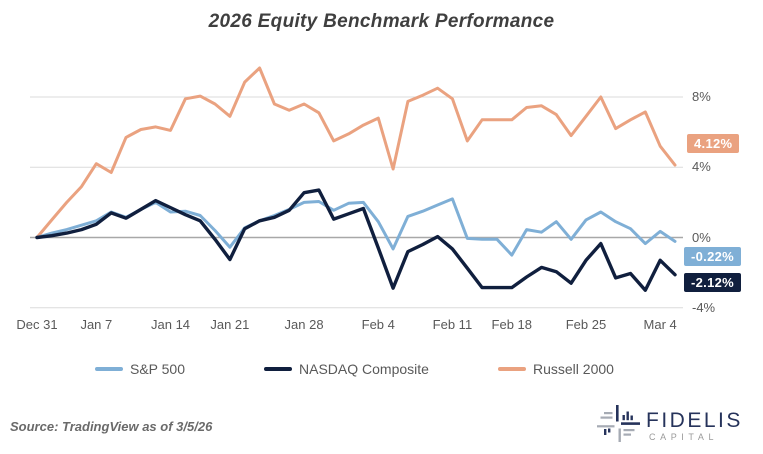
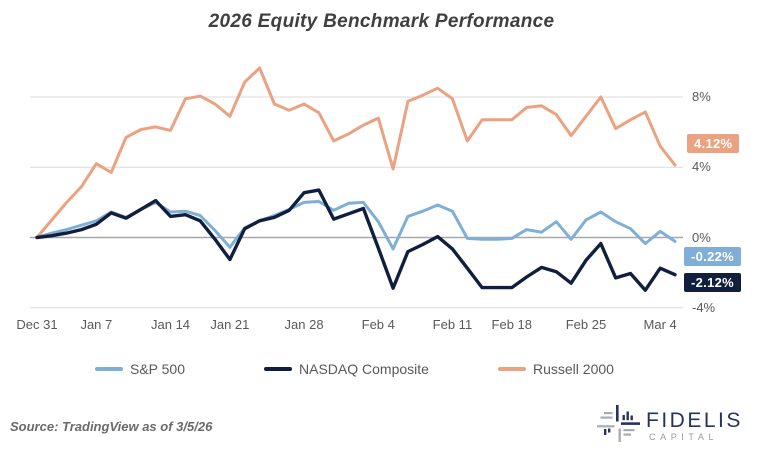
NASDAQ Composite/Jan 14: 1,7% -> 1,2%
S&P 500/Feb 11: 2,2% -> 1,5%
S&P 500/Feb 18: -1,0% -> -0,1%
NASDAQ Composite/Mar 4: -1,3% -> -1,8%
